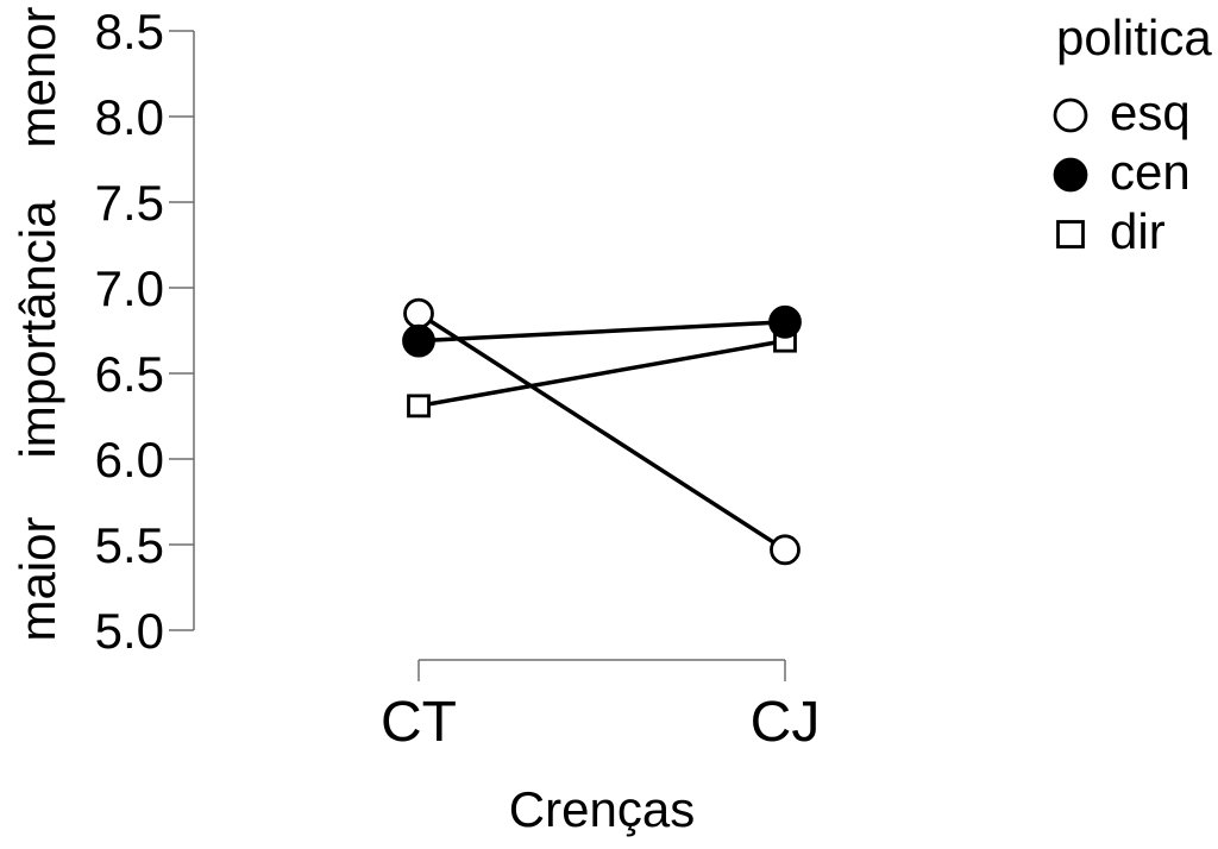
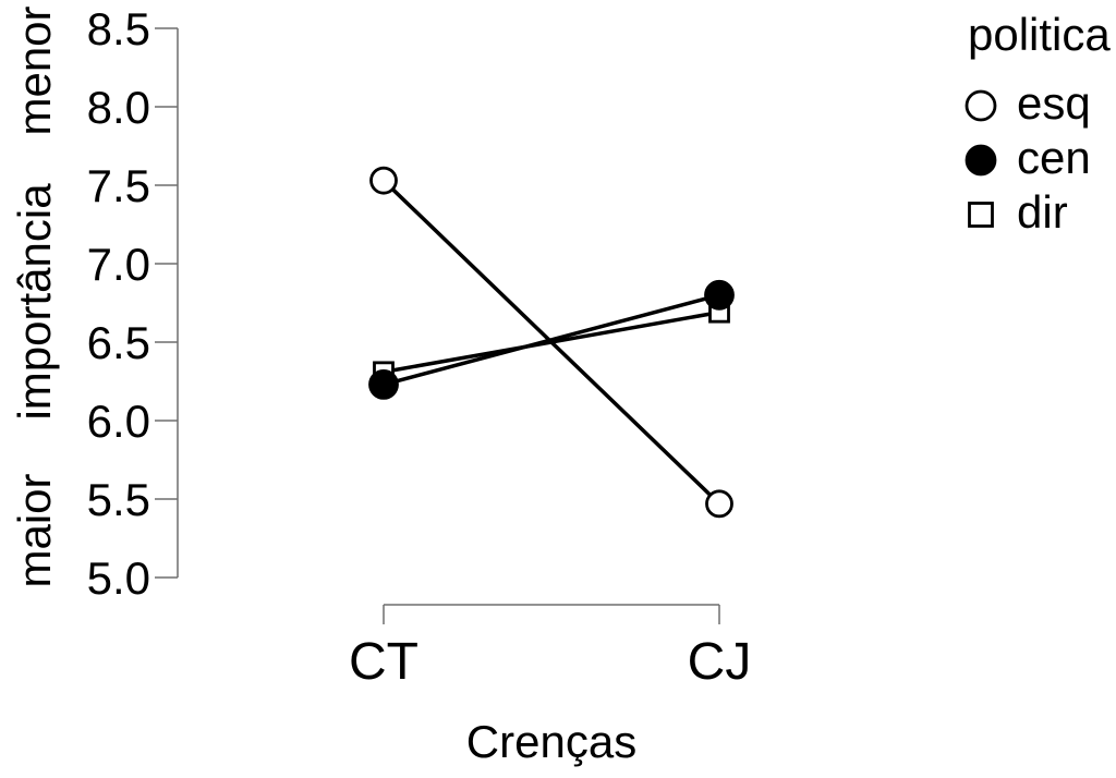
esq/CT: 6.85 -> 7.53
cen/CT: 6.69 -> 6.23
